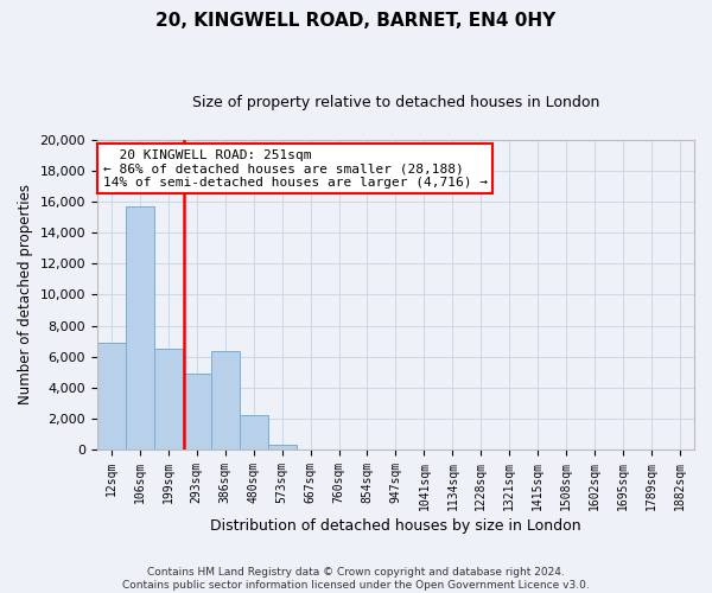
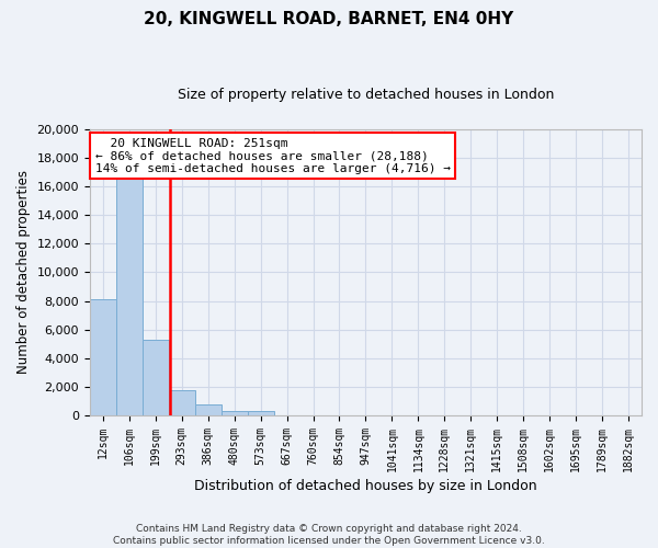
12sqm: 6,900 -> 8,100
106sqm: 15,700 -> 16,600
199sqm: 6,500 -> 5,300
293sqm: 4,900 -> 1,800
386sqm: 6,400 -> 800
480sqm: 2,200 -> 300
